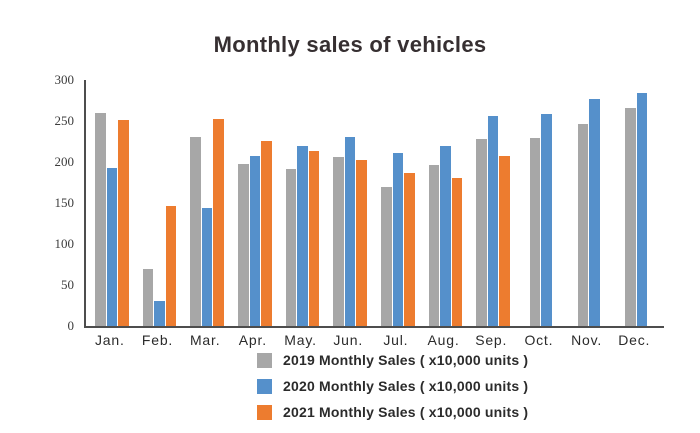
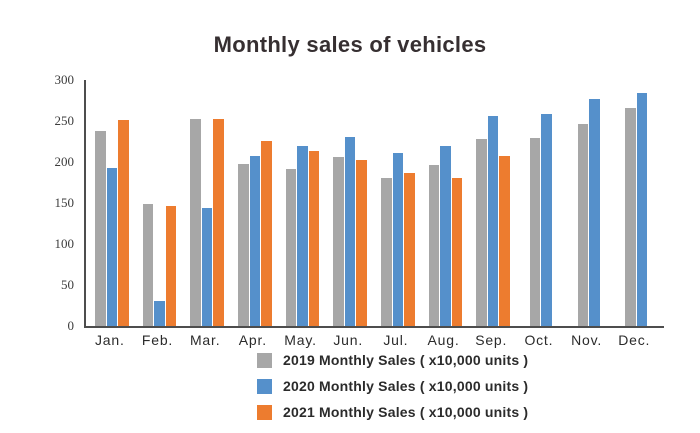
2019 Monthly Sales ( x10,000 units )/Jan.: 260 -> 240
2019 Monthly Sales ( x10,000 units )/Feb.: 70 -> 150
2019 Monthly Sales ( x10,000 units )/Mar.: 230 -> 250
2019 Monthly Sales ( x10,000 units )/Jul.: 170 -> 180
